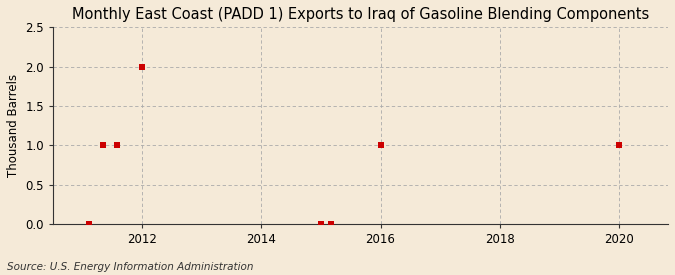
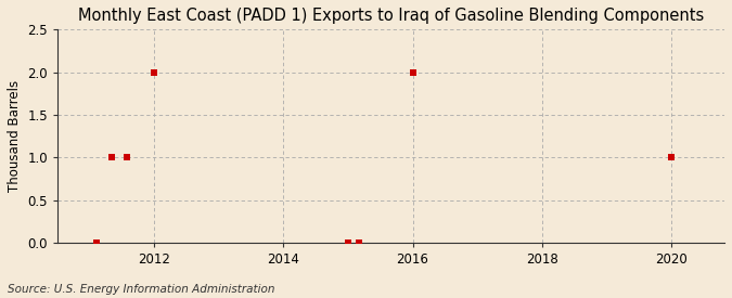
2016: 1 -> 2
